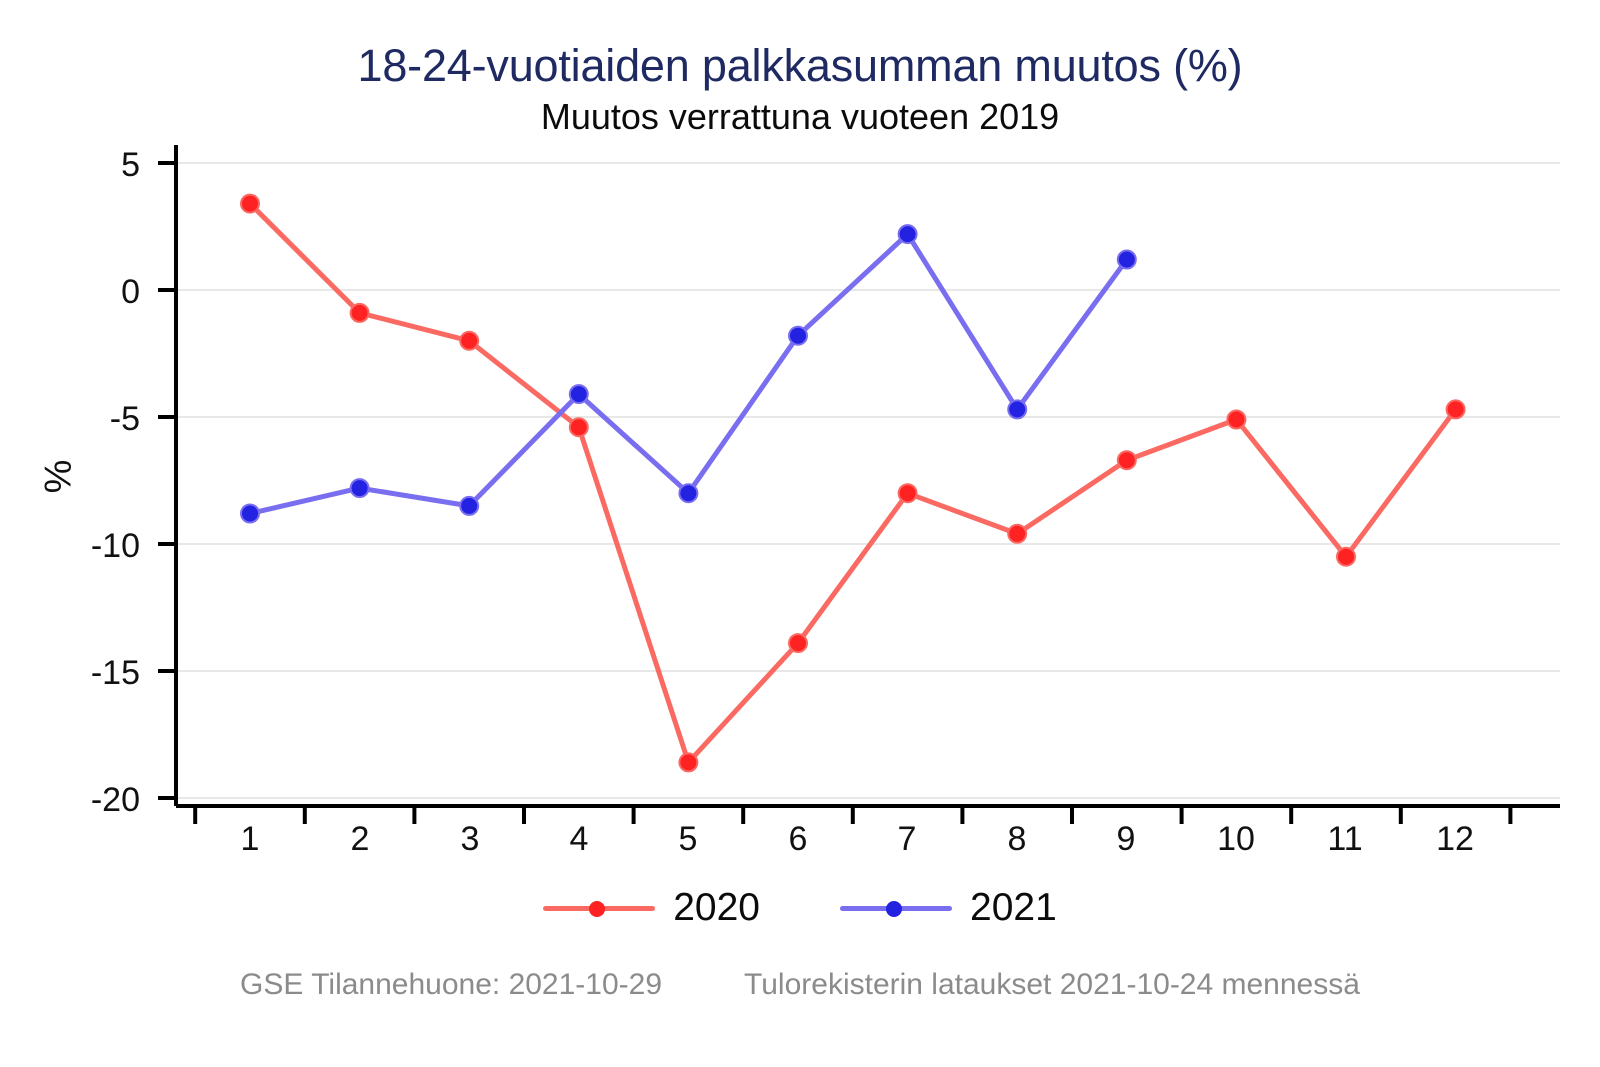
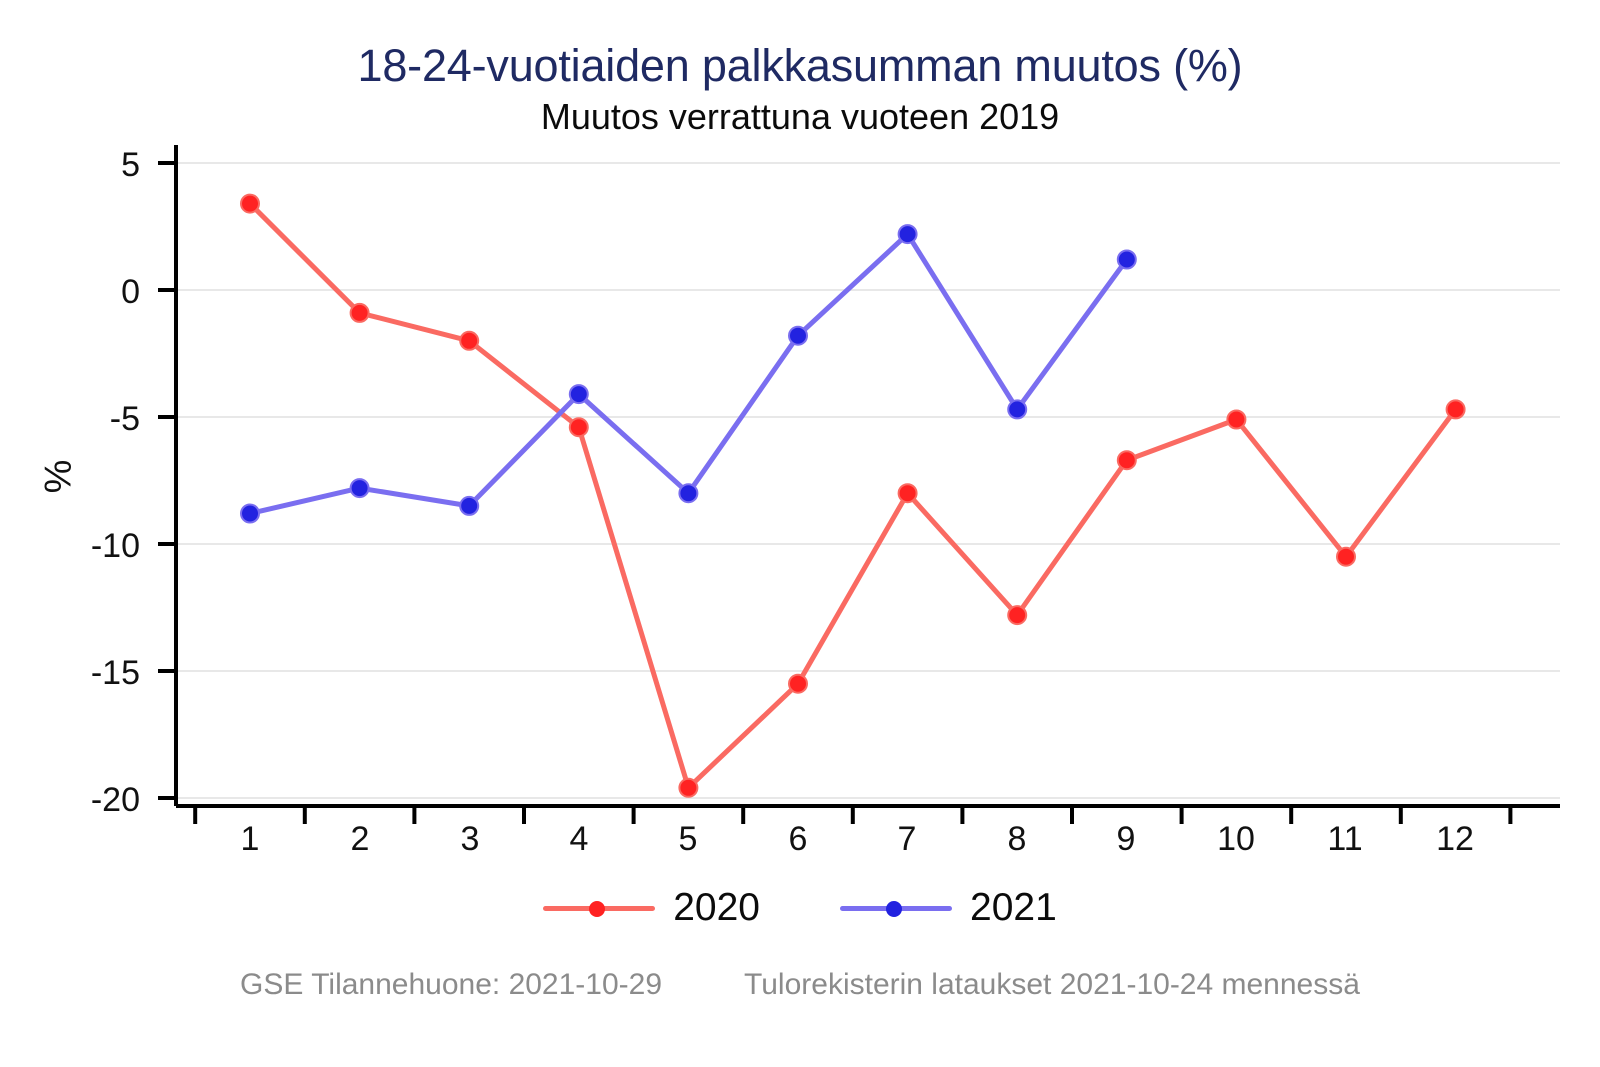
2020/5: -18.6 -> -19.6
2020/6: -13.9 -> -15.5
2020/8: -9.6 -> -12.8
